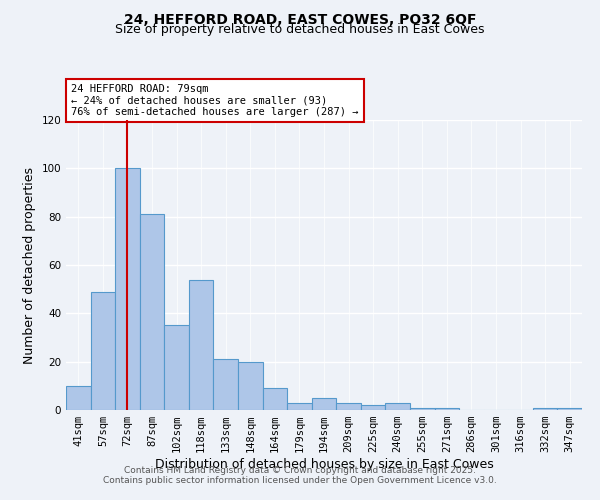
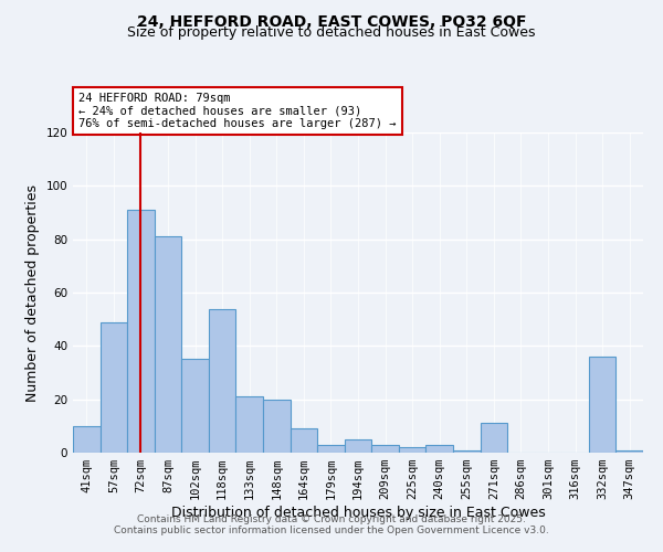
72sqm: 100 -> 91
271sqm: 1 -> 11
332sqm: 1 -> 36
